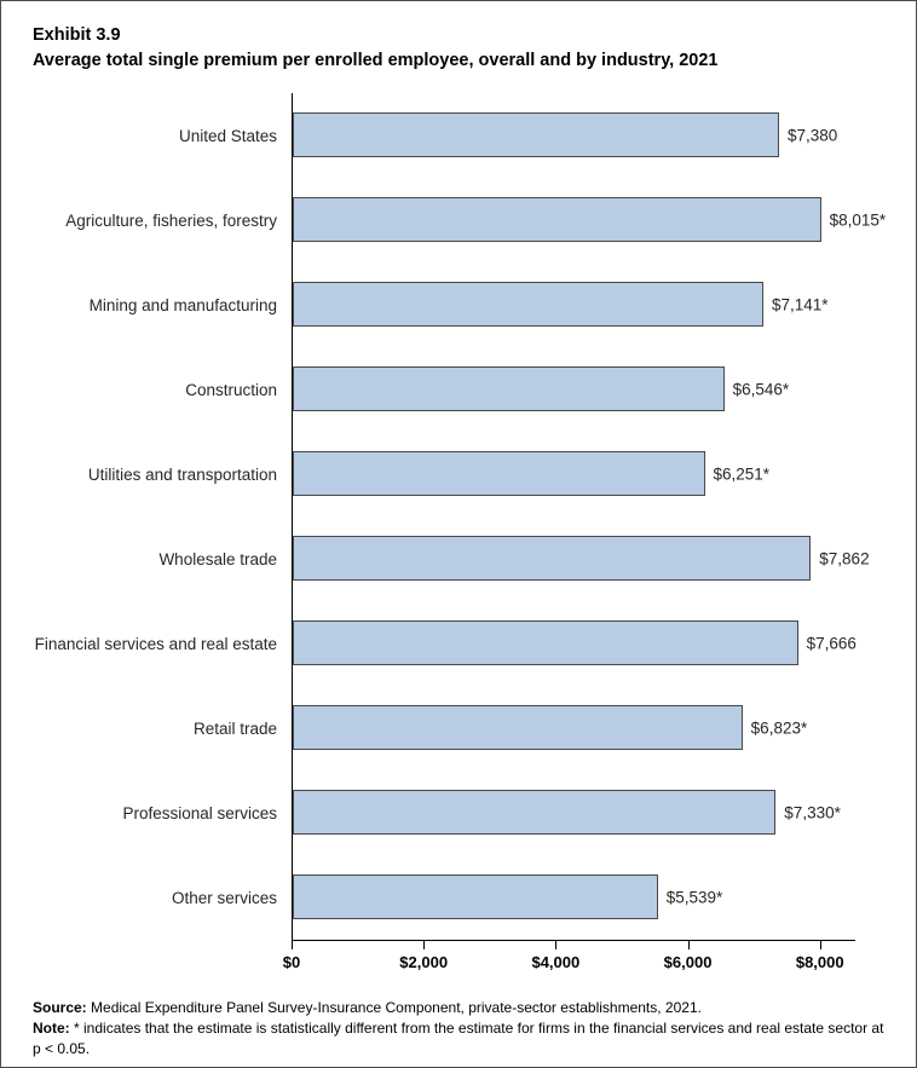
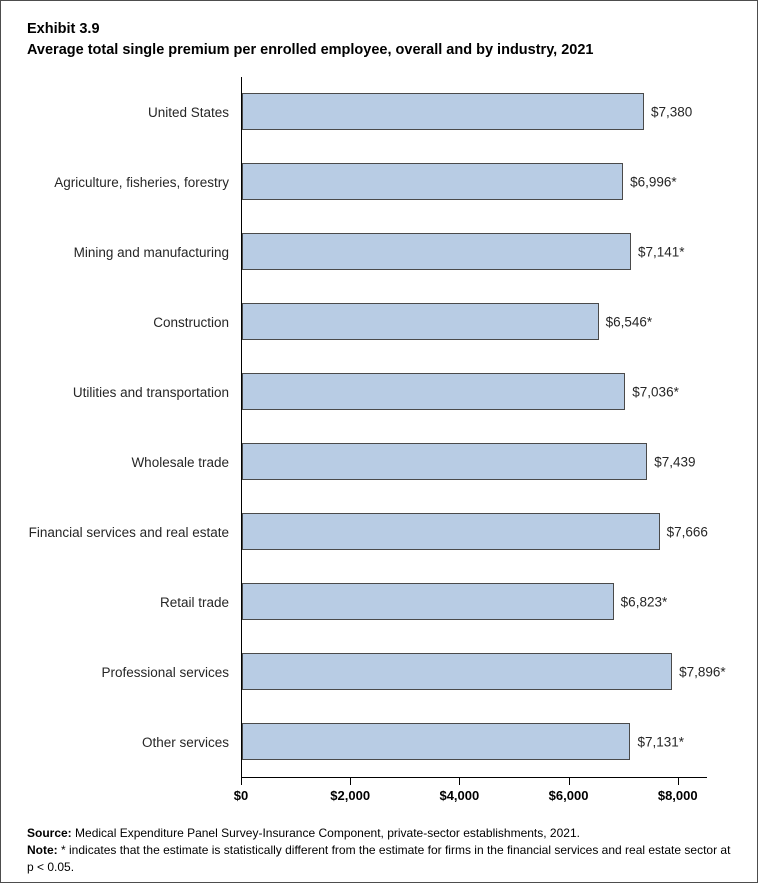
Agriculture, fisheries, forestry: 8,015 -> 6,996
Utilities and transportation: 6,251 -> 7,036
Wholesale trade: $7,862 -> $7,439
Professional services: 7,330 -> 7,896
Other services: 5,539 -> 7,131
